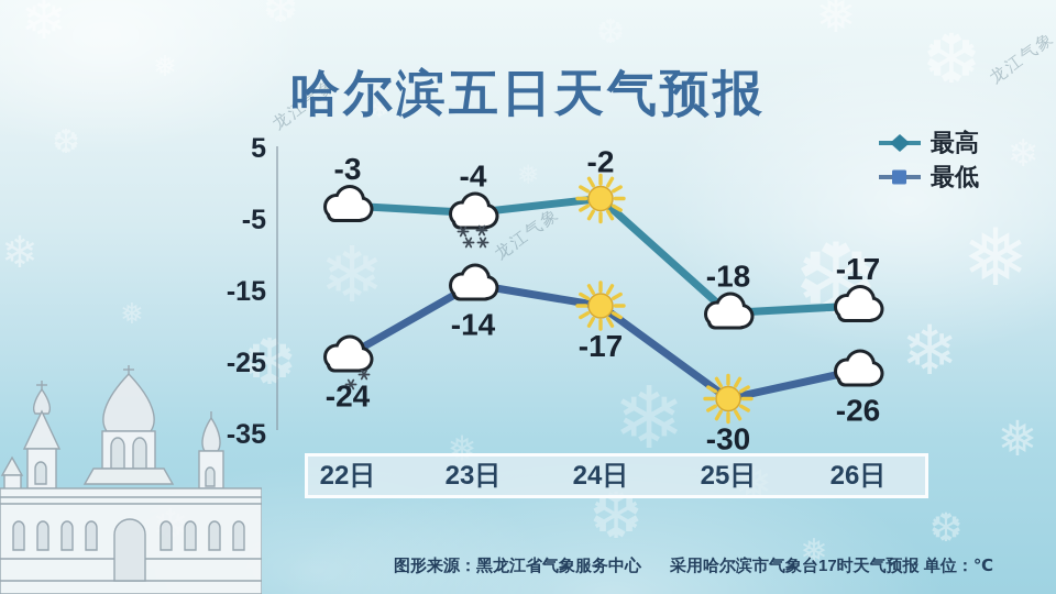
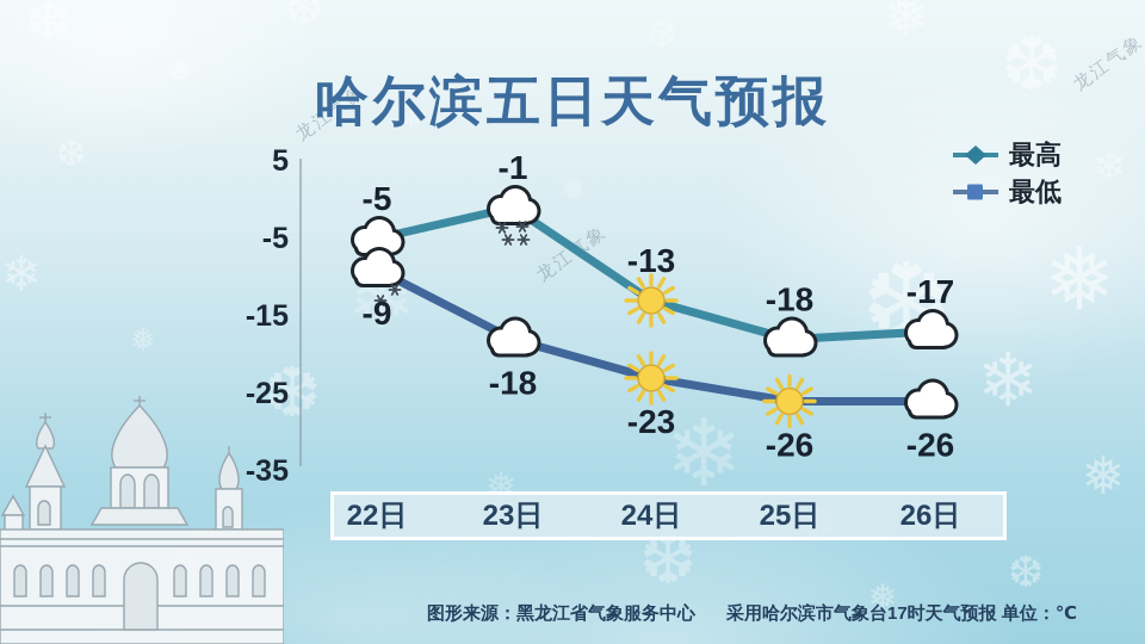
最高/22日: -3 -> -5
最低/22日: -24 -> -9
最高/23日: -4 -> -1
最低/23日: -14 -> -18
最高/24日: -2 -> -13
最低/24日: -17 -> -23
最低/25日: -30 -> -26
